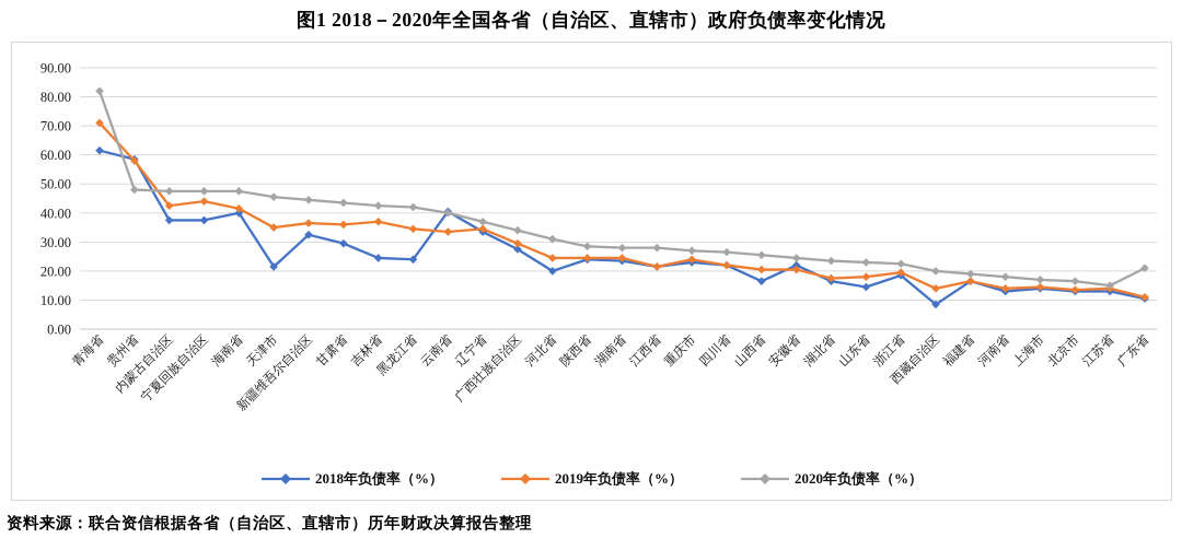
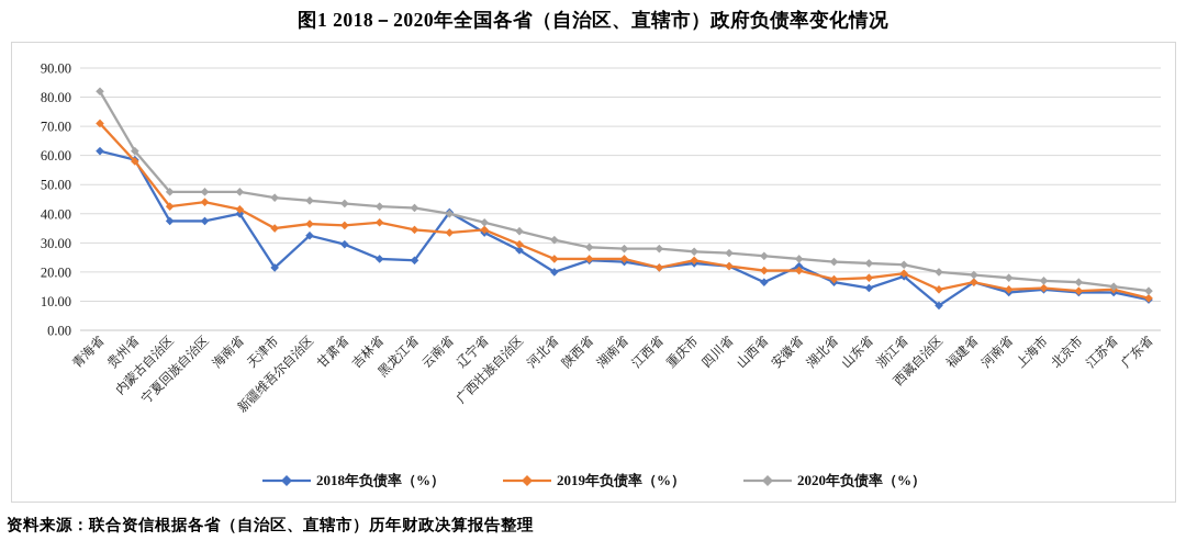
2020年负债率（%）/贵州省: 48 -> 62
2020年负债率（%）/广东省: 21 -> 14
